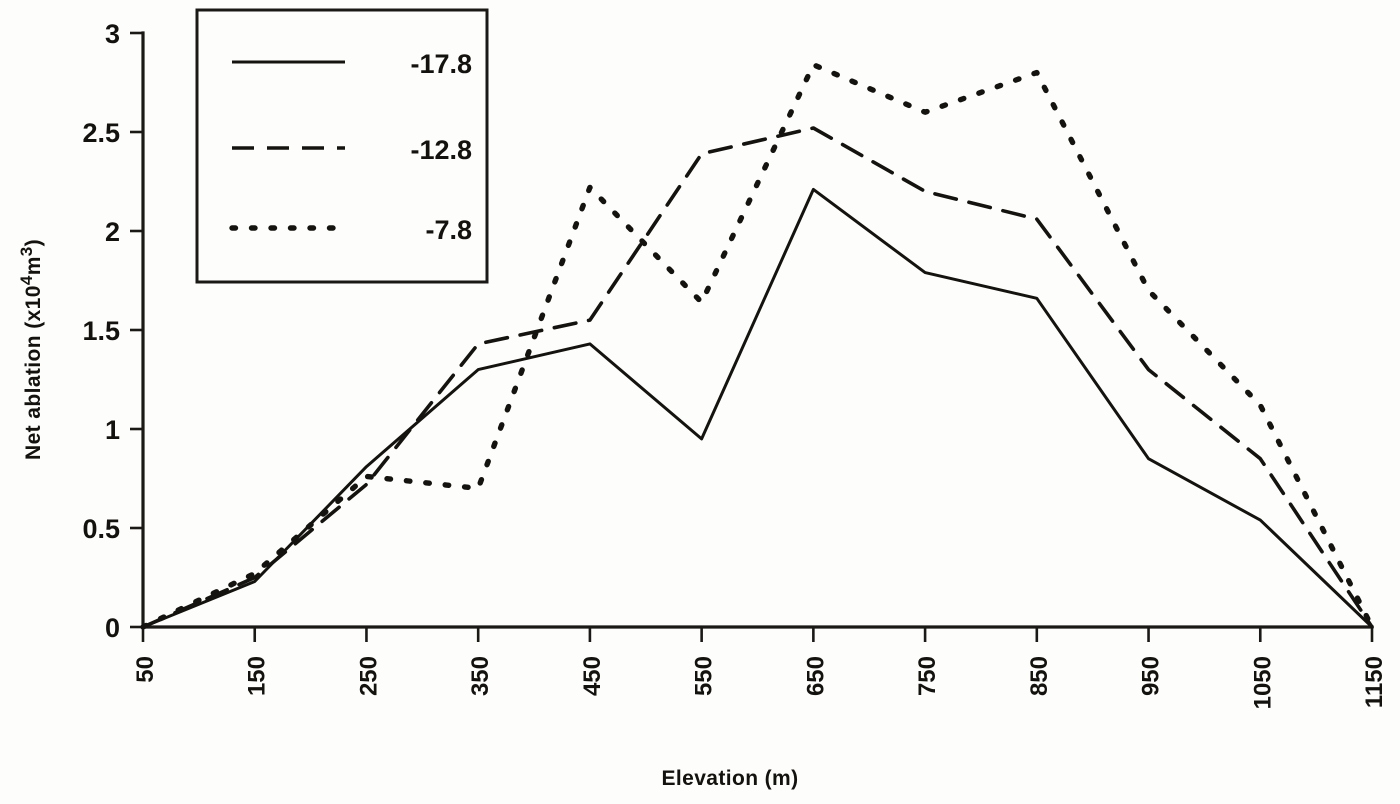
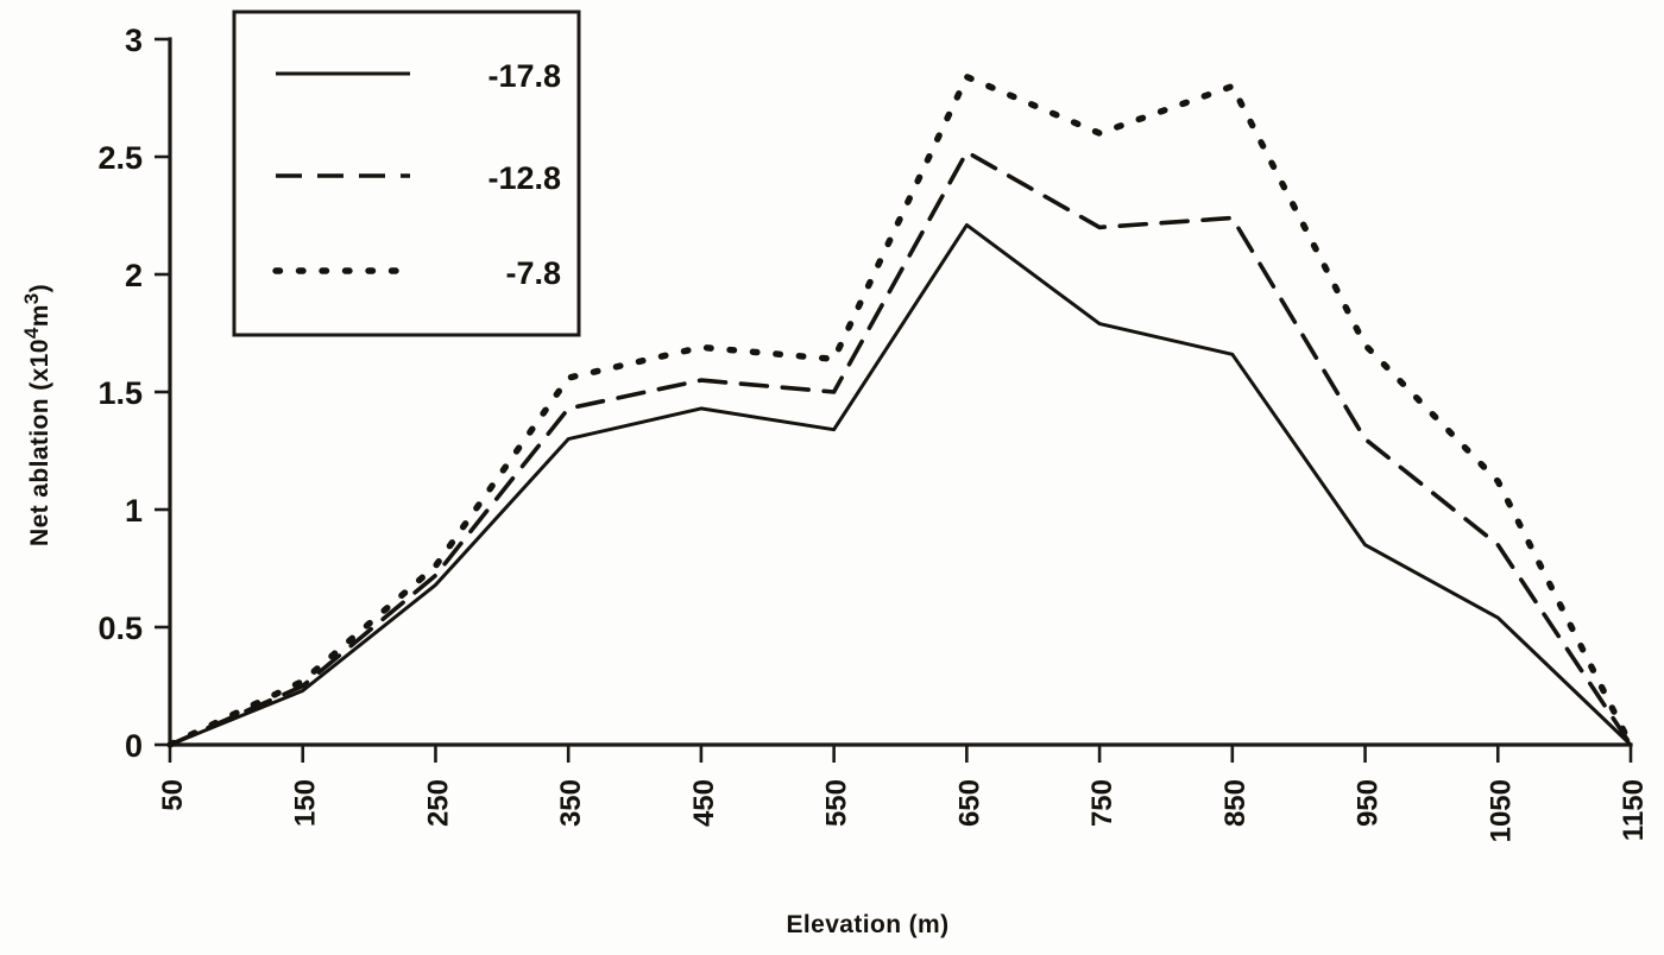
-17.8/250: 0.81 -> 0.68
-7.8/350: 0.70 -> 1.56
-7.8/450: 2.22 -> 1.69
-17.8/550: 0.95 -> 1.34
-12.8/550: 2.39 -> 1.50
-12.8/850: 2.06 -> 2.24
